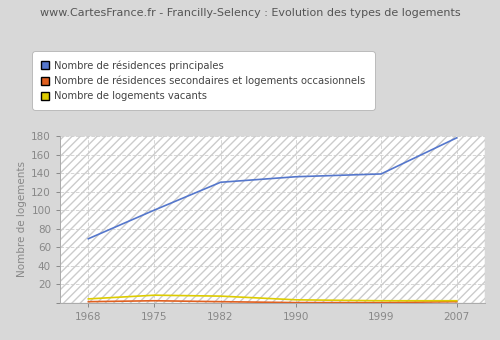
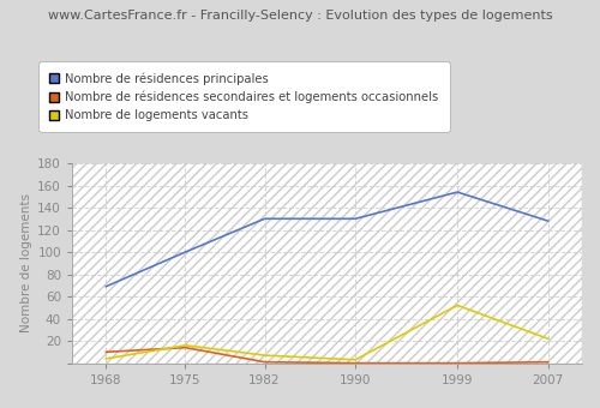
Nombre de résidences secondaires et logements occasionnels/1968: 1 -> 10
Nombre de résidences secondaires et logements occasionnels/1975: 2 -> 14
Nombre de logements vacants/1975: 8 -> 16
Nombre de résidences principales/1990: 136 -> 130
Nombre de résidences principales/1999: 139 -> 154
Nombre de logements vacants/1999: 2 -> 52
Nombre de résidences principales/2007: 178 -> 128
Nombre de logements vacants/2007: 2 -> 22
